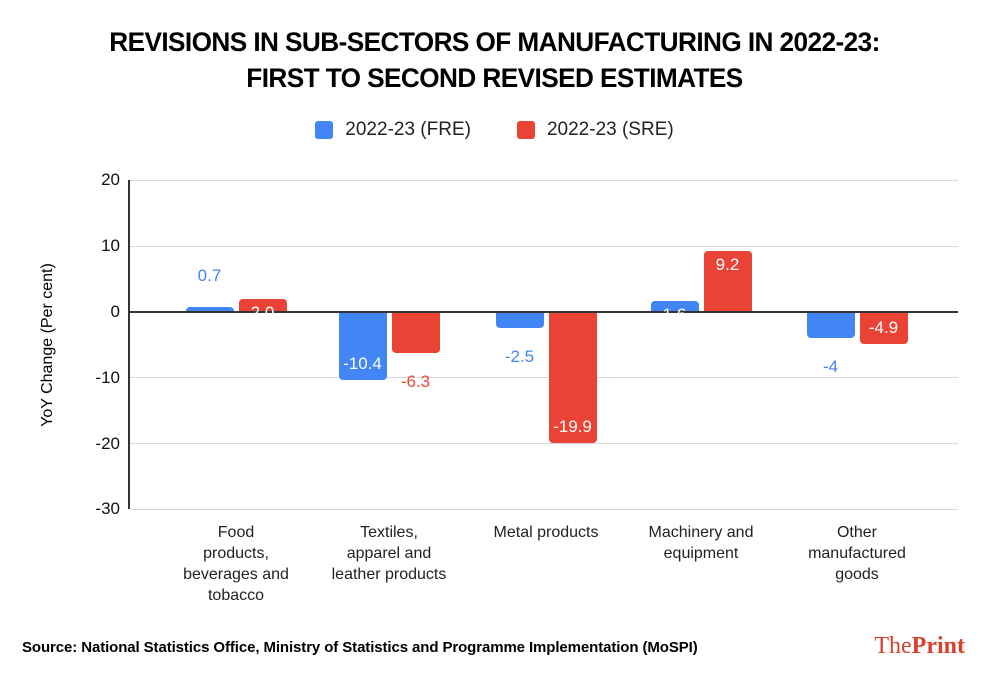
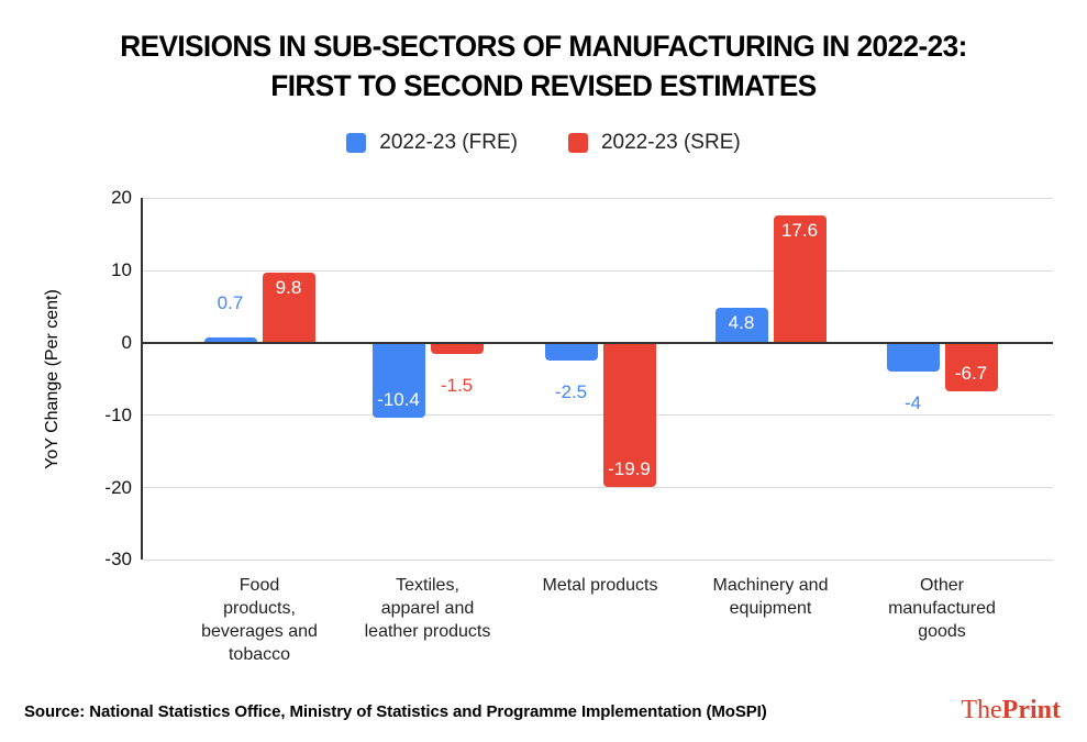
2022-23 (SRE)/Food products, beverages and tobacco: 2.0 -> 9.8
2022-23 (SRE)/Textiles, apparel and leather products: -6.3 -> -1.5
2022-23 (FRE)/Machinery and equipment: 1.6 -> 4.8
2022-23 (SRE)/Machinery and equipment: 9.2 -> 17.6
2022-23 (SRE)/Other manufactured goods: -4.9 -> -6.7
